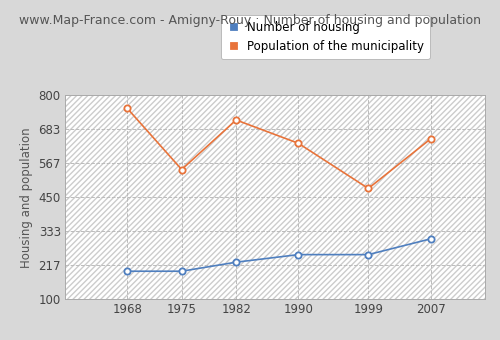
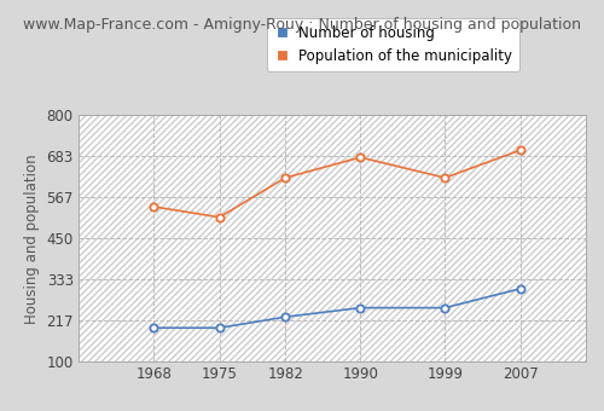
Population of the municipality/1968: 755 -> 540
Population of the municipality/1975: 545 -> 510
Population of the municipality/1982: 715 -> 622
Population of the municipality/1990: 635 -> 680
Population of the municipality/1999: 480 -> 622
Population of the municipality/2007: 650 -> 700
